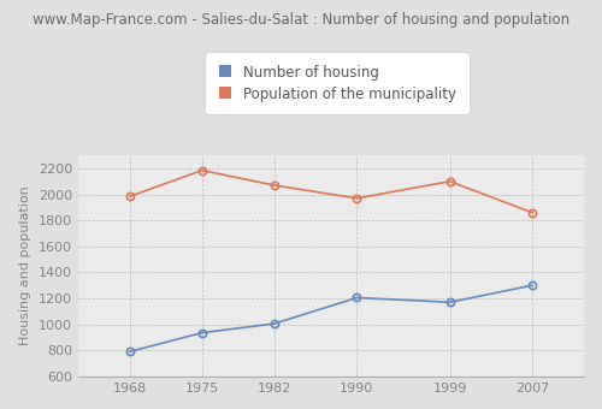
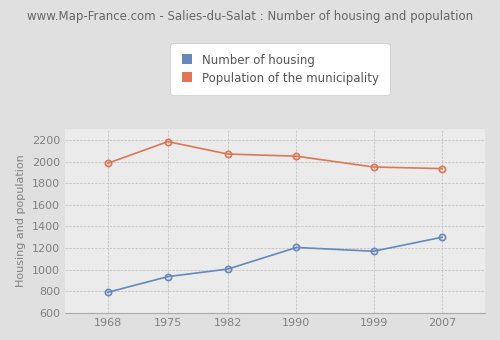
Population of the municipality/1990: 1970 -> 2050
Population of the municipality/1999: 2100 -> 1950
Population of the municipality/2007: 1860 -> 1940
